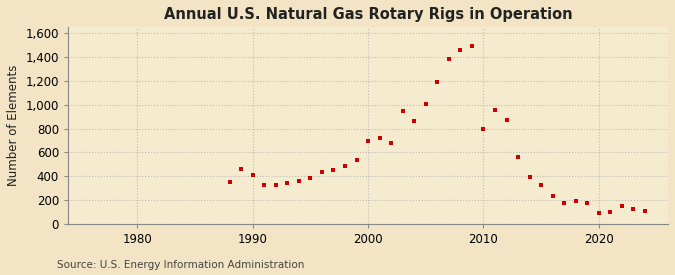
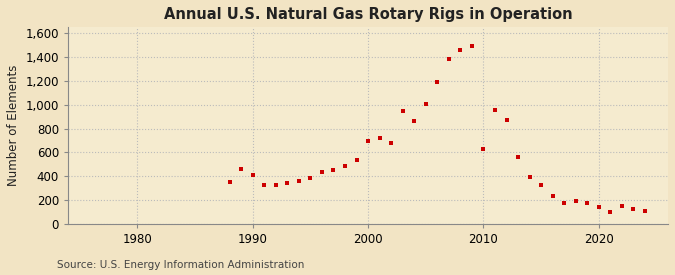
2010: 800 -> 630
2020: 90 -> 140
